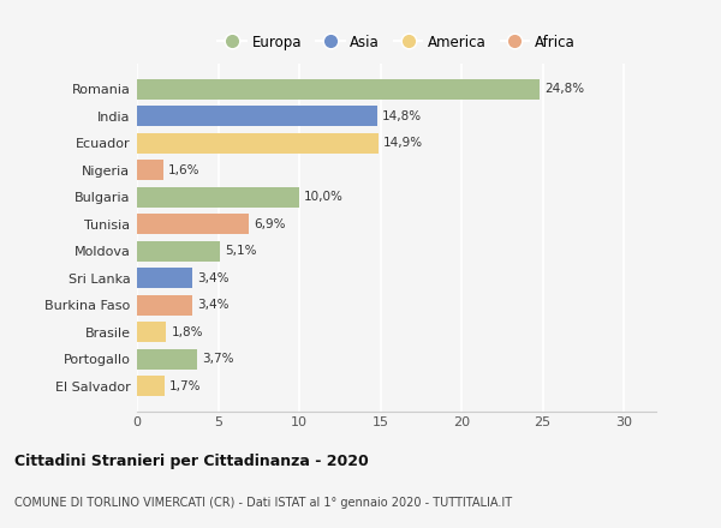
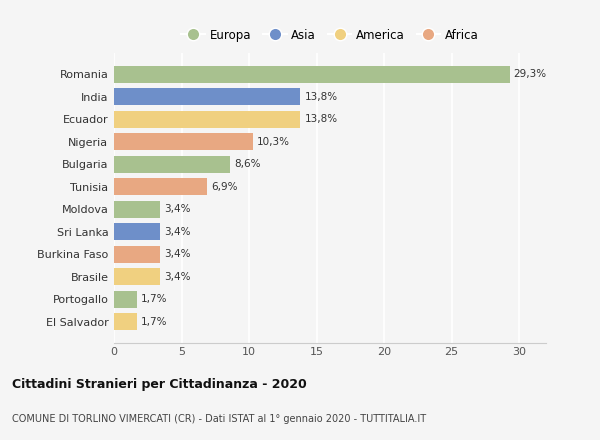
Romania: 24,8% -> 29,3%
India: 14,8% -> 13,8%
Ecuador: 14,9% -> 13,8%
Nigeria: 1,6% -> 10,3%
Bulgaria: 10,0% -> 8,6%
Moldova: 5,1% -> 3,4%
Brasile: 1,8% -> 3,4%
Portogallo: 3,7% -> 1,7%
